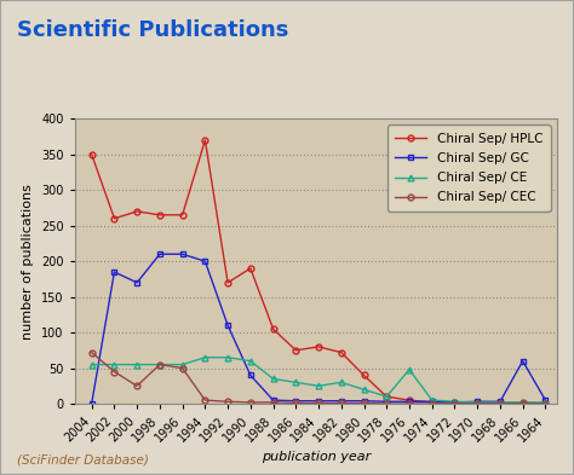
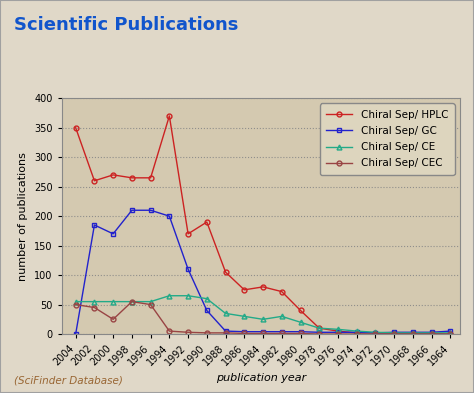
Chiral Sep/ CEC/2004: 72 -> 50
Chiral Sep/ CE/1976: 48 -> 8
Chiral Sep/ GC/1966: 60 -> 3
